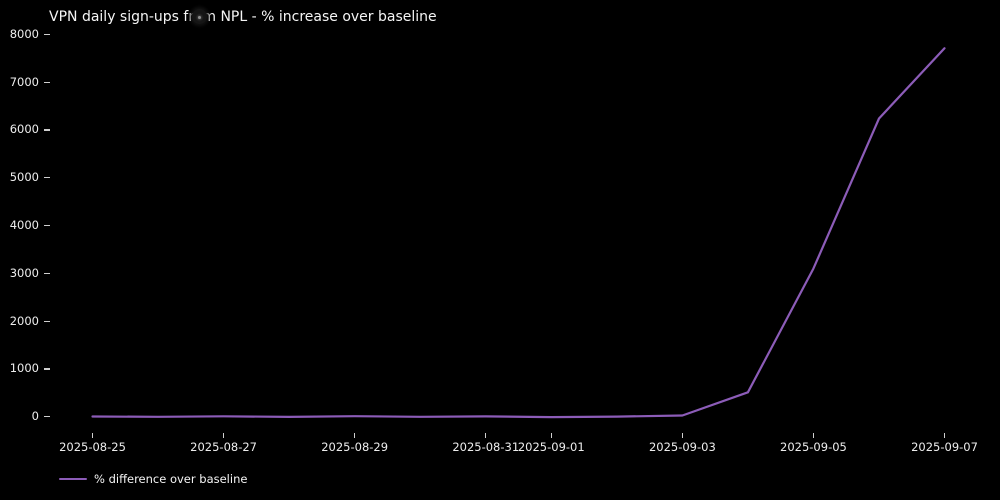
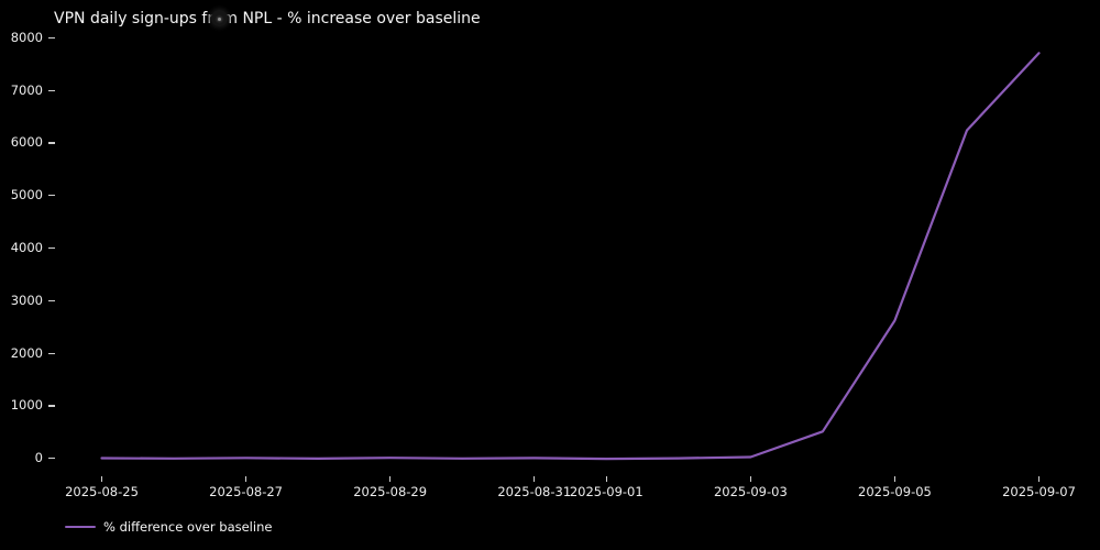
2025-09-05: 3100 -> 2600
